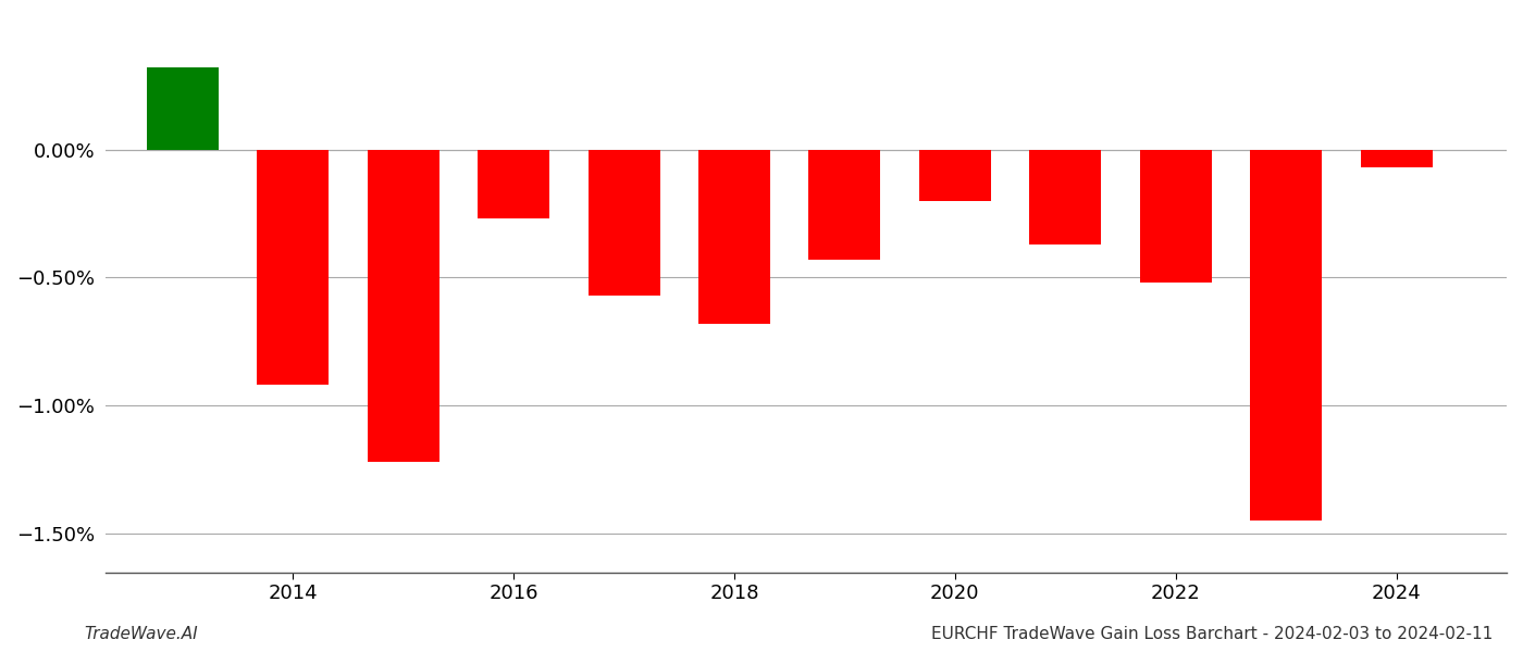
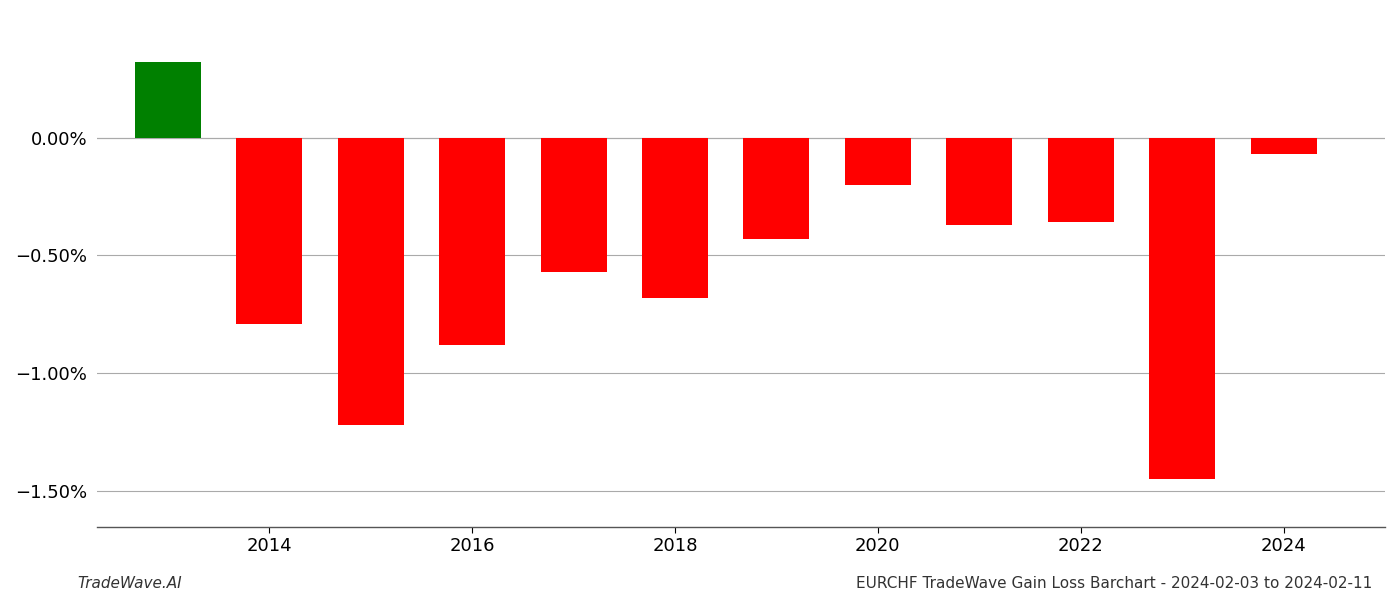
2014: -0.92% -> -0.79%
2016: -0.27% -> -0.88%
2022: -0.52% -> -0.36%
